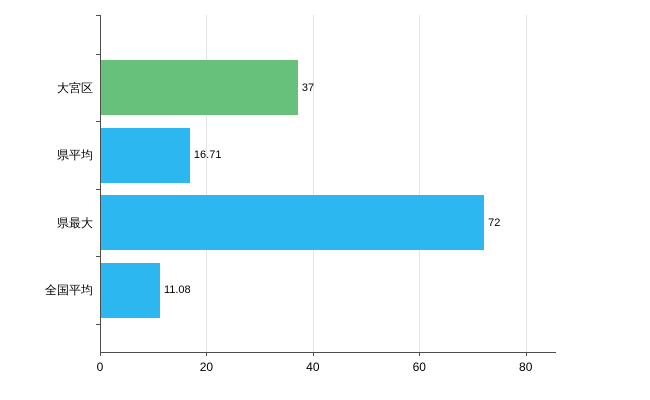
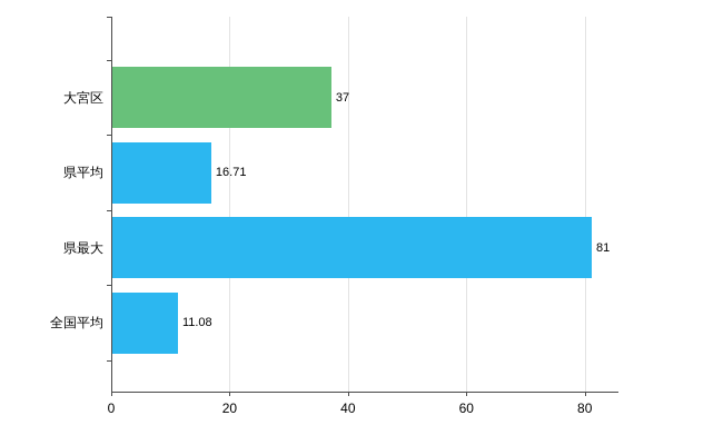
県最大: 72 -> 81
